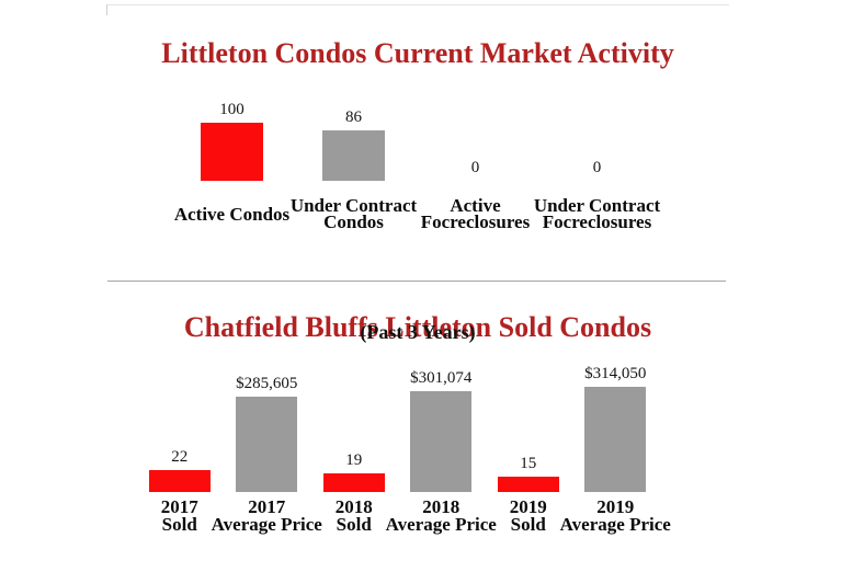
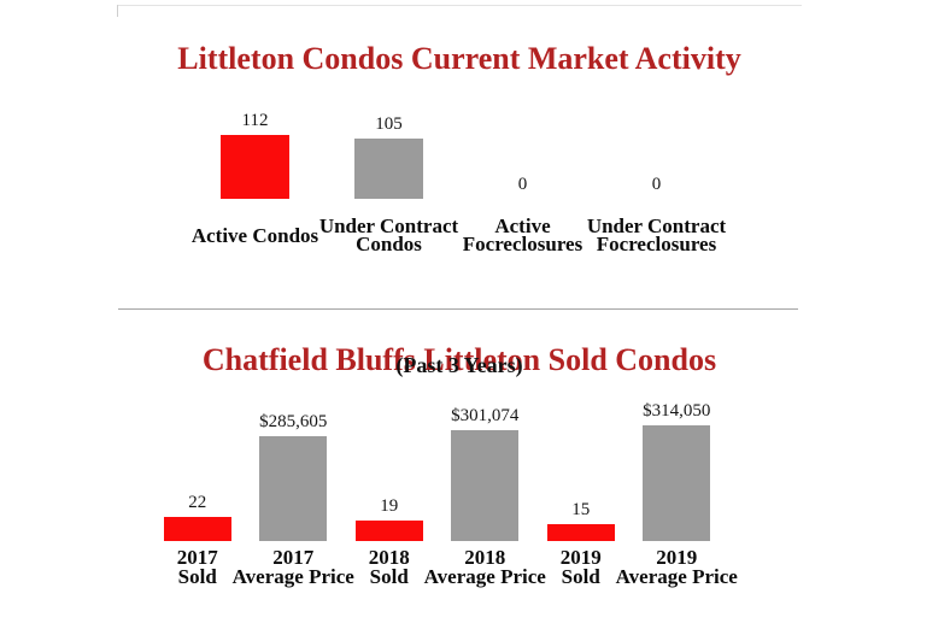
Littleton Condos Current Market Activity/Active Condos: 100 -> 112
Littleton Condos Current Market Activity/Under Contract Condos: 86 -> 105
